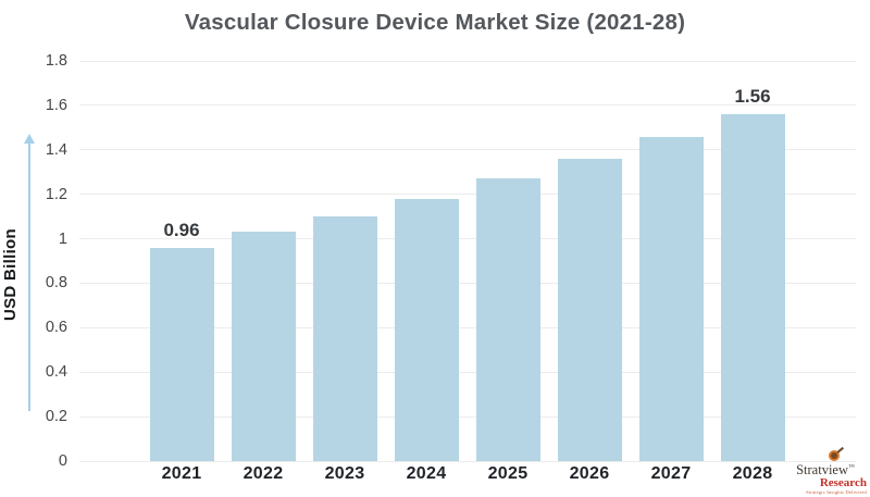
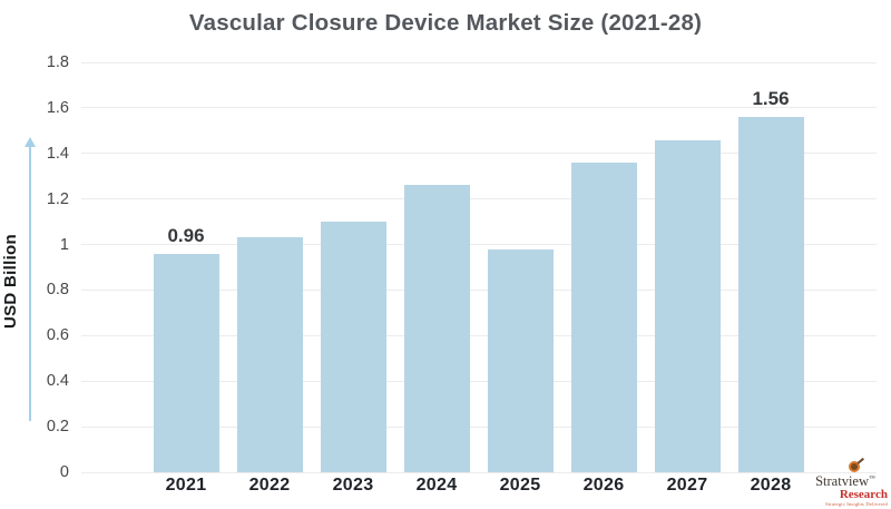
2024: 1.18 -> 1.26
2025: 1.27 -> 0.98
